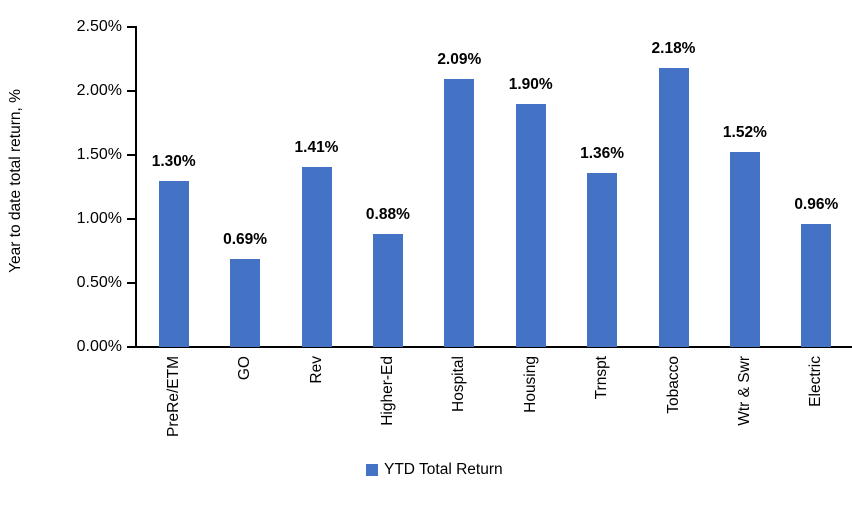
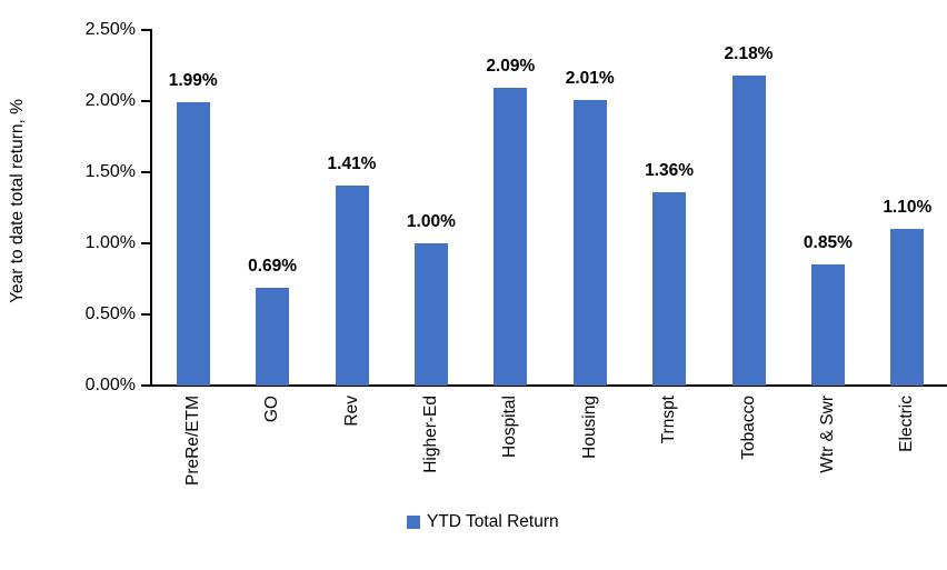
PreRe/ETM: 1.30% -> 1.99%
Higher-Ed: 0.88% -> 1.00%
Housing: 1.90% -> 2.01%
Wtr & Swr: 1.52% -> 0.85%
Electric: 0.96% -> 1.10%
